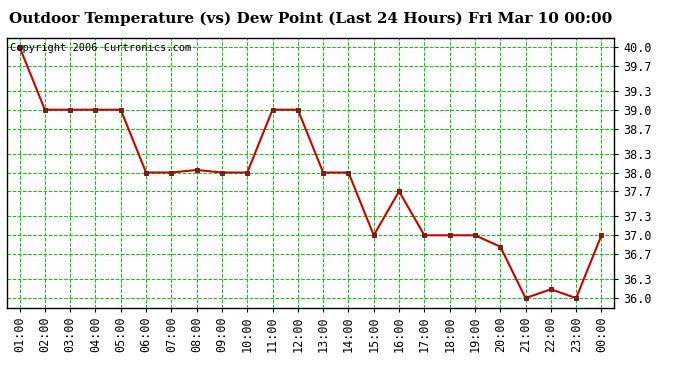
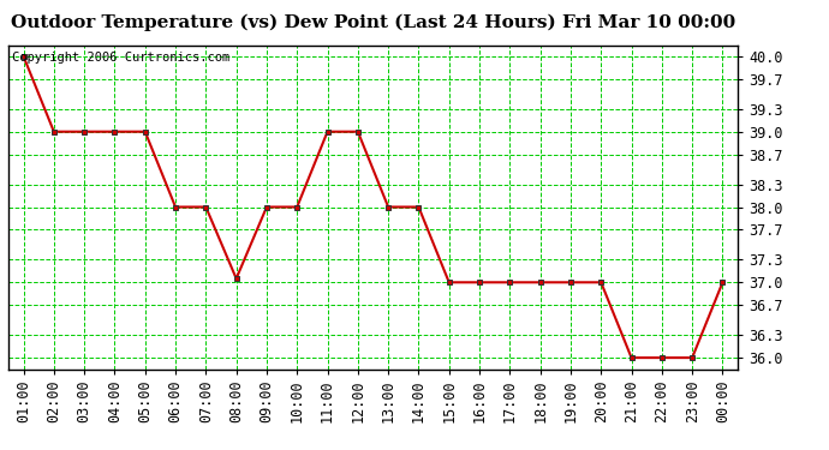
08:00: 38.04 -> 37.05
16:00: 37.70 -> 37.00
20:00: 36.82 -> 37.00
22:00: 36.14 -> 36.00
